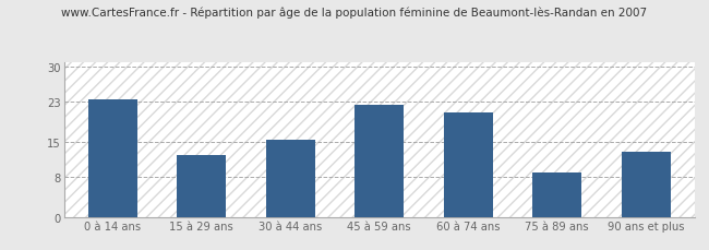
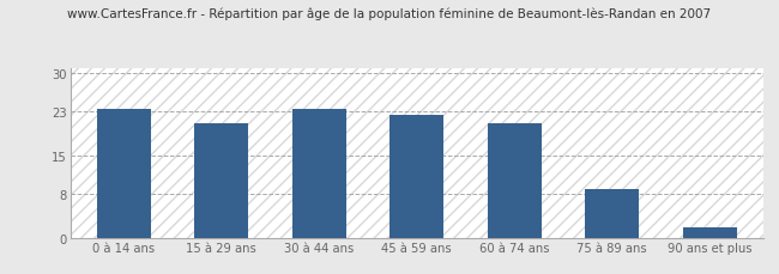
15 à 29 ans: 12.5 -> 21.0
30 à 44 ans: 15.5 -> 23.5
90 ans et plus: 13.0 -> 2.0
